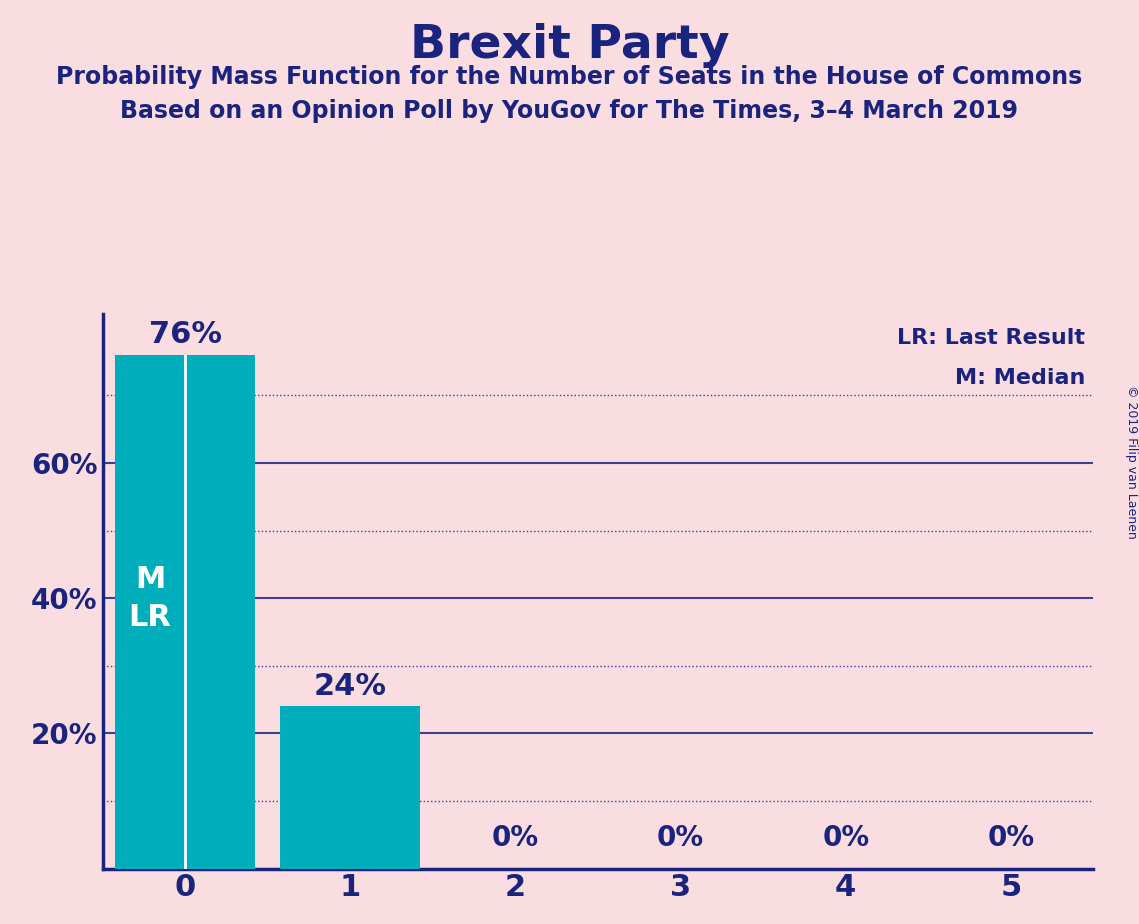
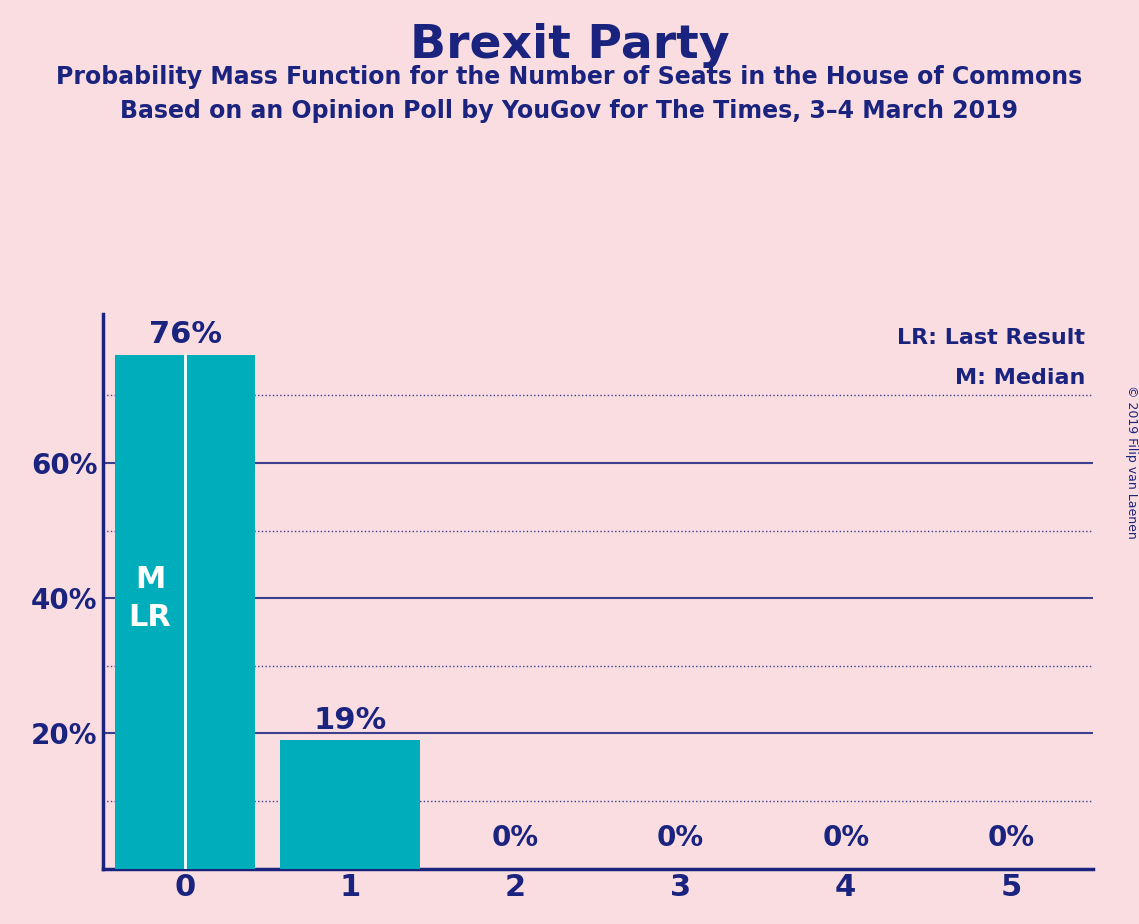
1: 24% -> 19%
